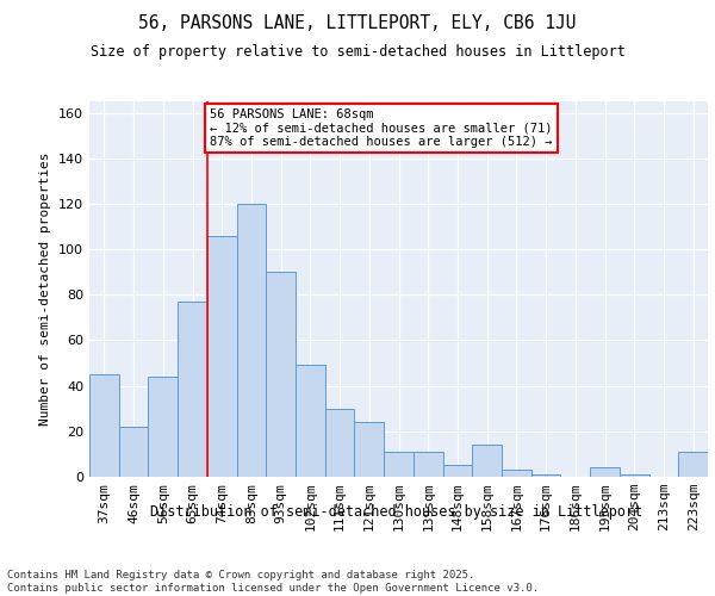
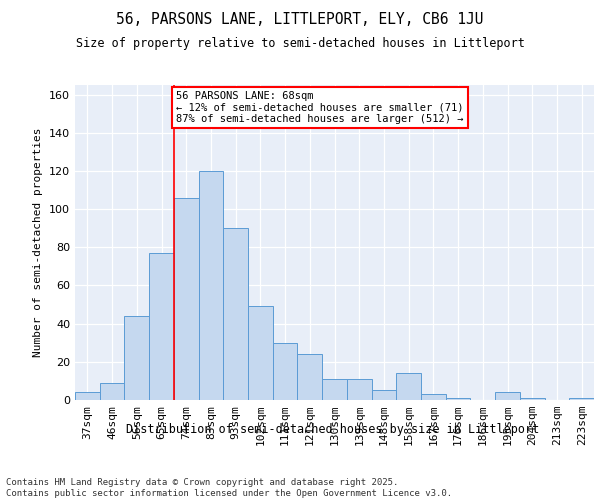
37sqm: 45 -> 4
46sqm: 22 -> 9
223sqm: 11 -> 1
